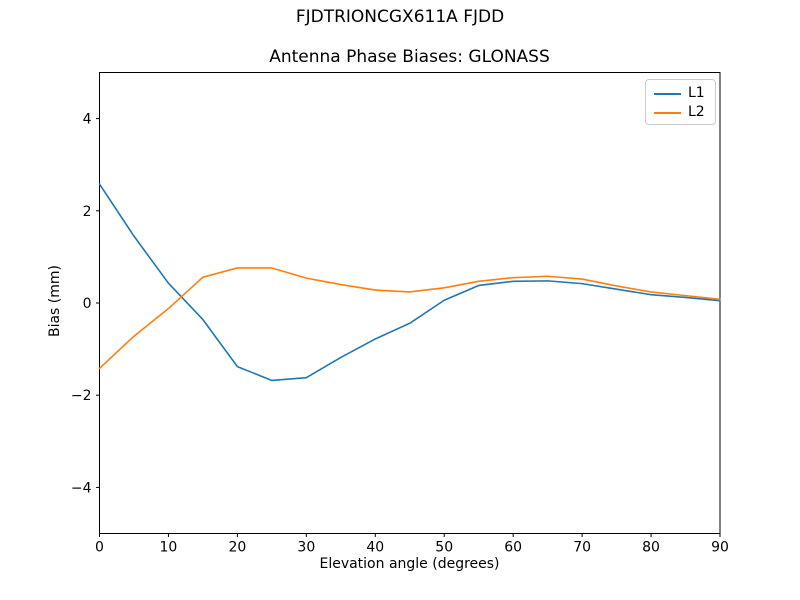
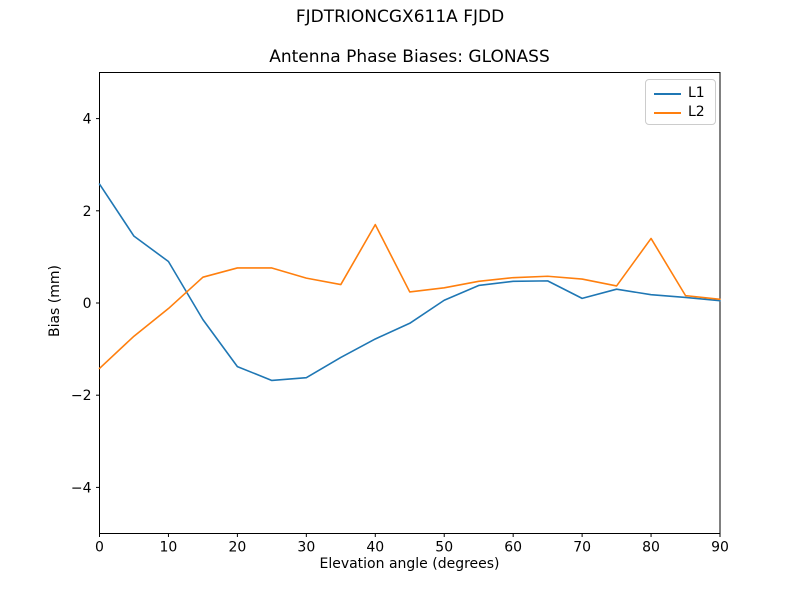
L1/10: 0.4 -> 0.9
L2/40: 0.3 -> 1.7
L1/70: 0.4 -> 0.1
L2/80: 0.2 -> 1.4
